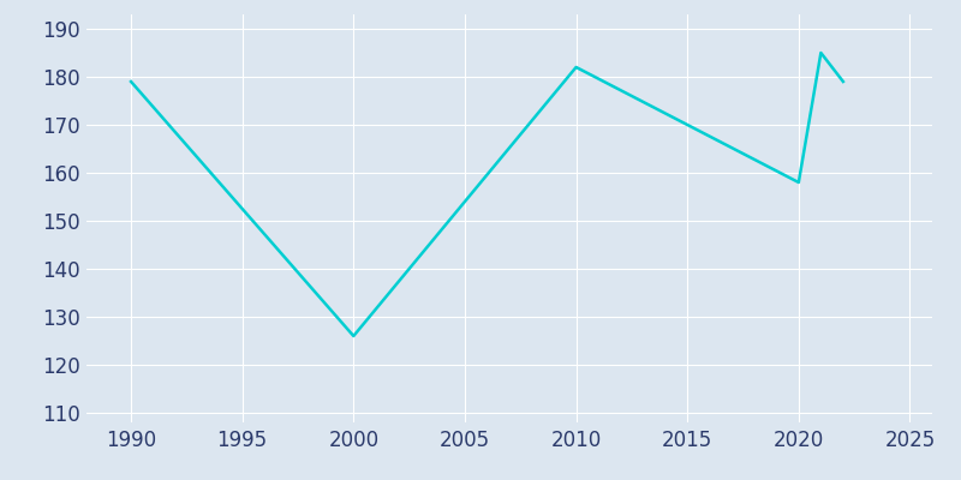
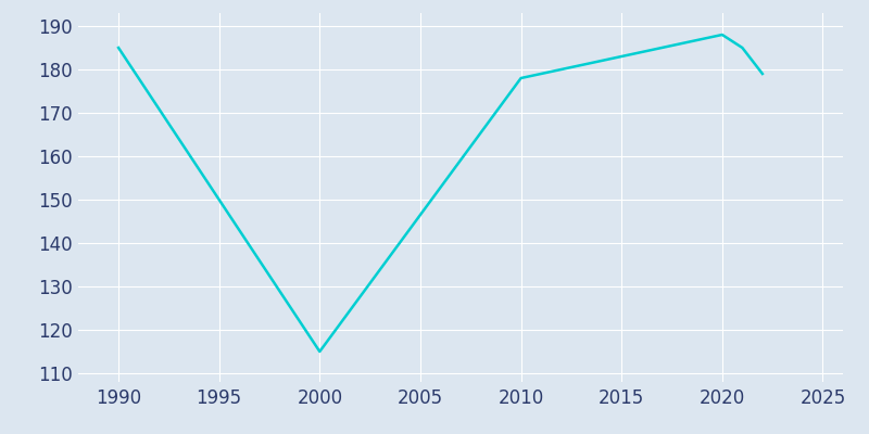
1990: 179 -> 185
2000: 126 -> 115
2010: 182 -> 178
2020: 158 -> 188
